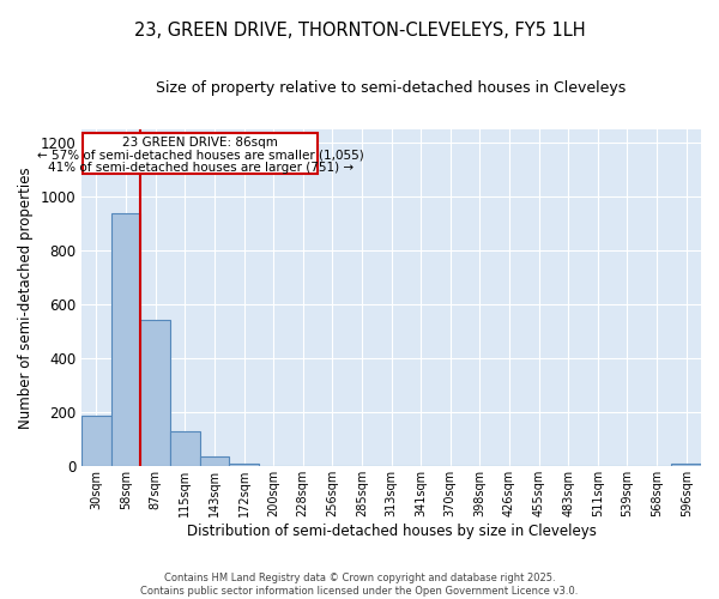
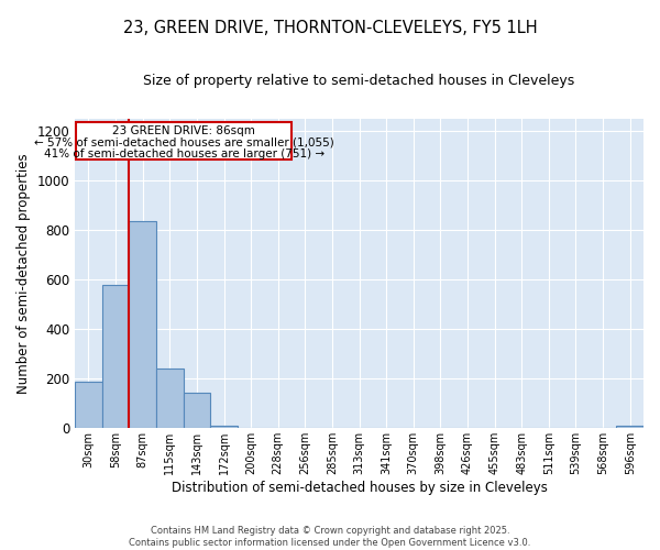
58sqm: 940 -> 580
87sqm: 545 -> 835
115sqm: 130 -> 240
143sqm: 38 -> 145
